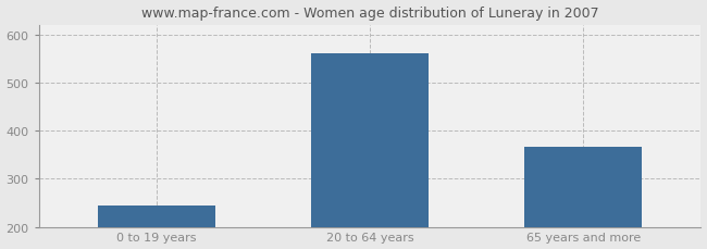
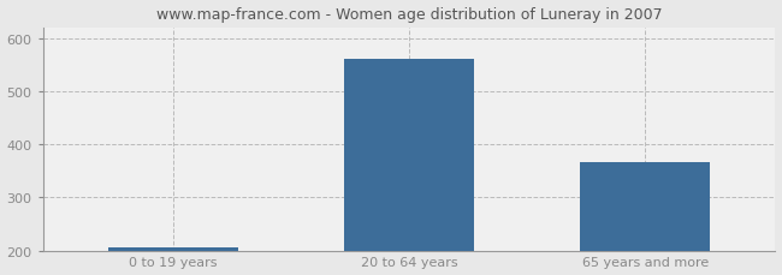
0 to 19 years: 245 -> 205
